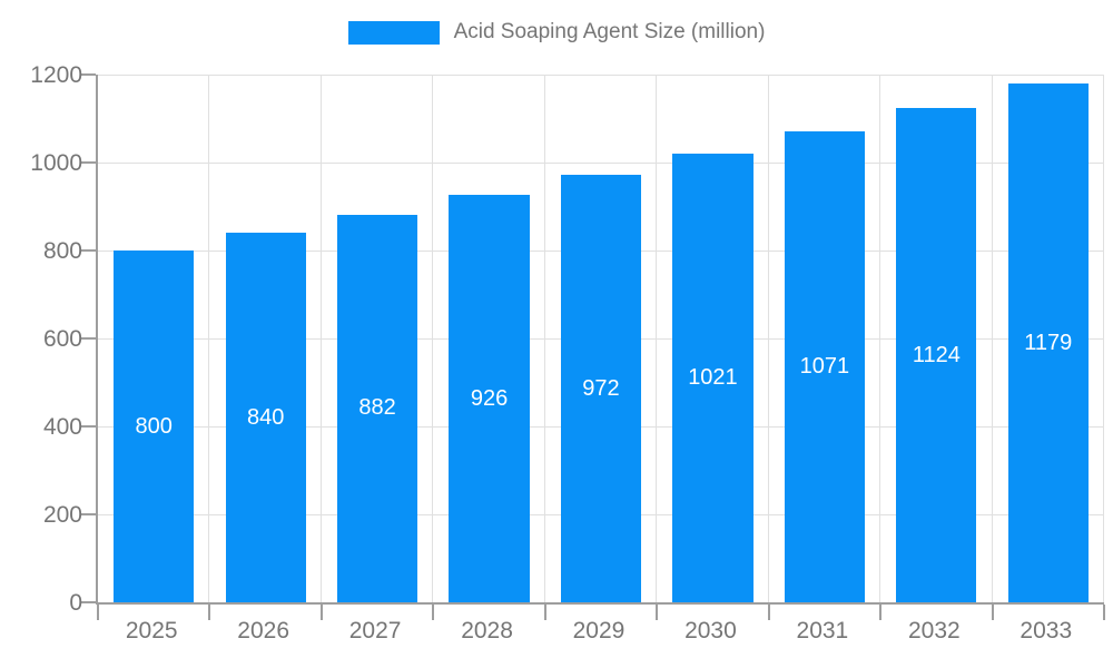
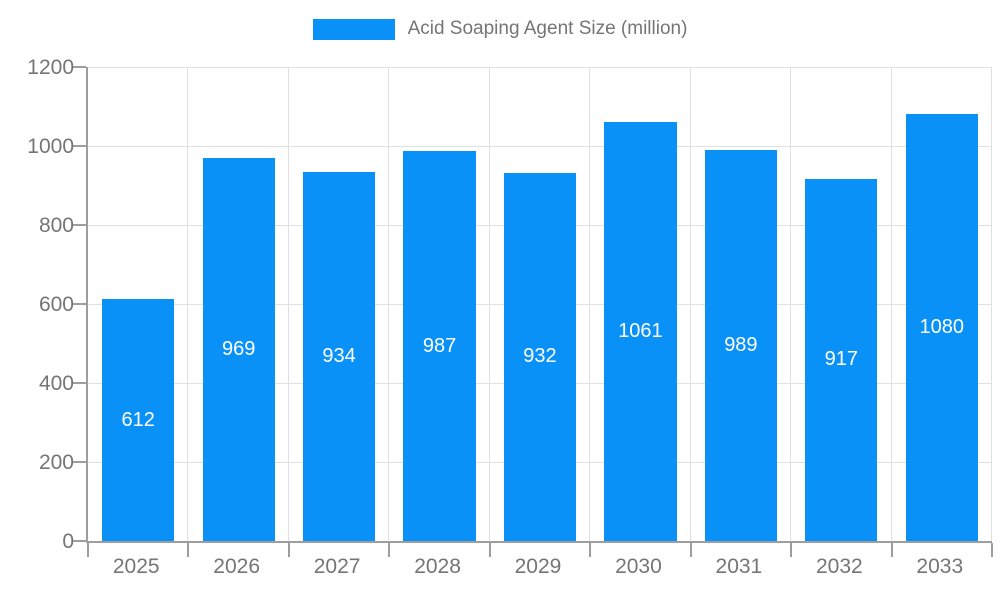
2025: 800 -> 612
2026: 840 -> 969
2027: 882 -> 934
2028: 926 -> 987
2029: 972 -> 932
2030: 1021 -> 1061
2031: 1071 -> 989
2032: 1124 -> 917
2033: 1179 -> 1080
